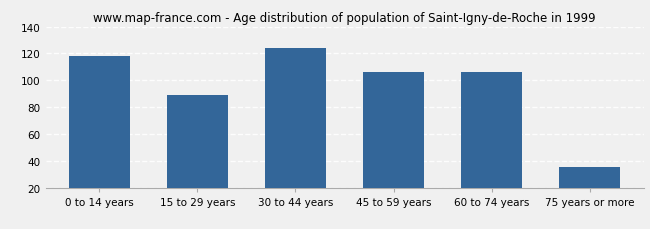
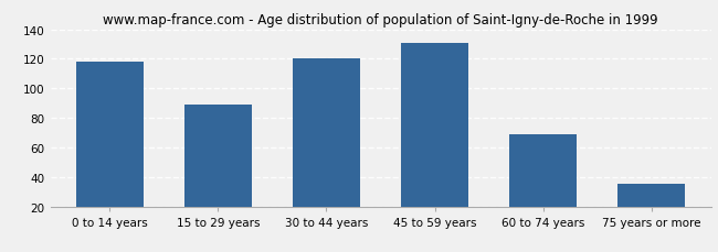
30 to 44 years: 124 -> 120
45 to 59 years: 106 -> 131
60 to 74 years: 106 -> 69
